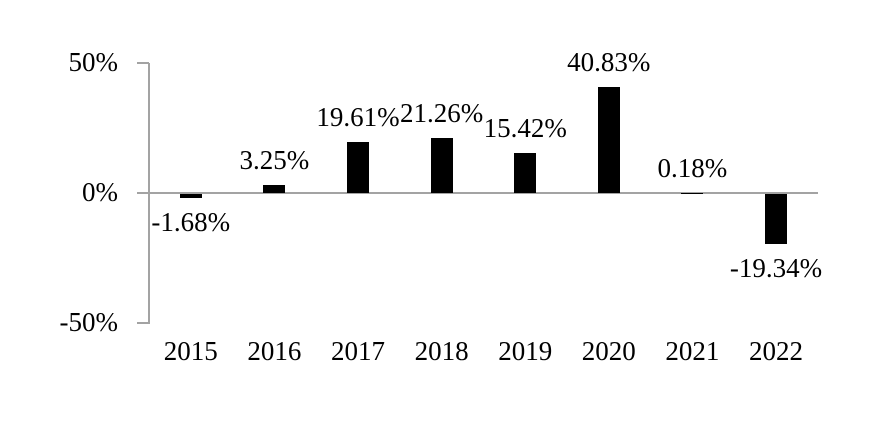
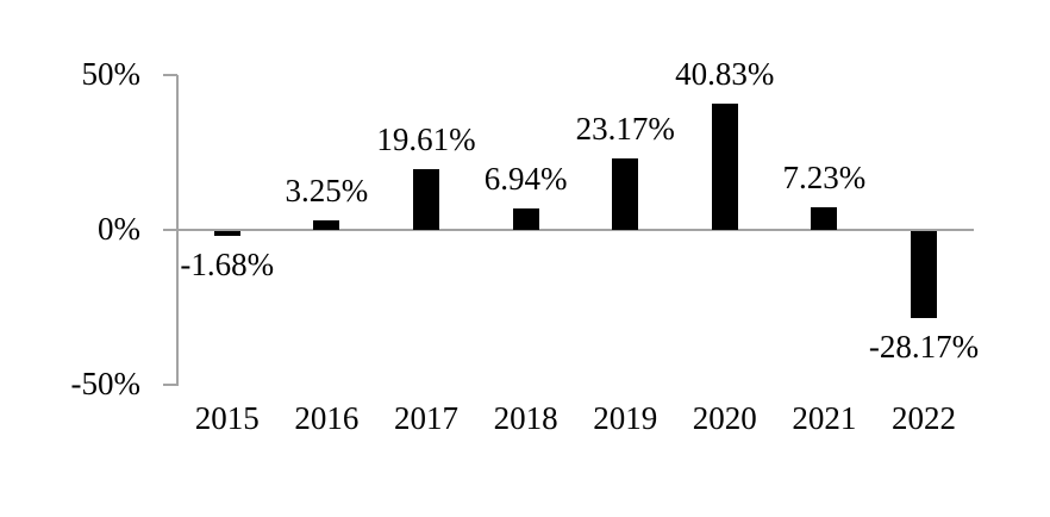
2018: 21.26% -> 6.94%
2019: 15.42% -> 23.17%
2021: 0.18% -> 7.23%
2022: -19.34% -> -28.17%
